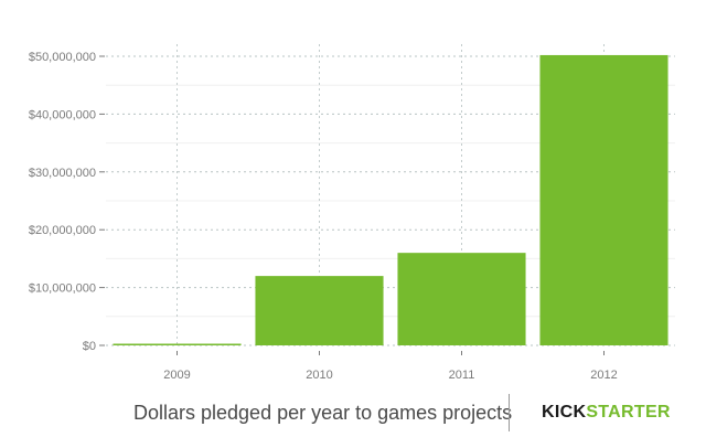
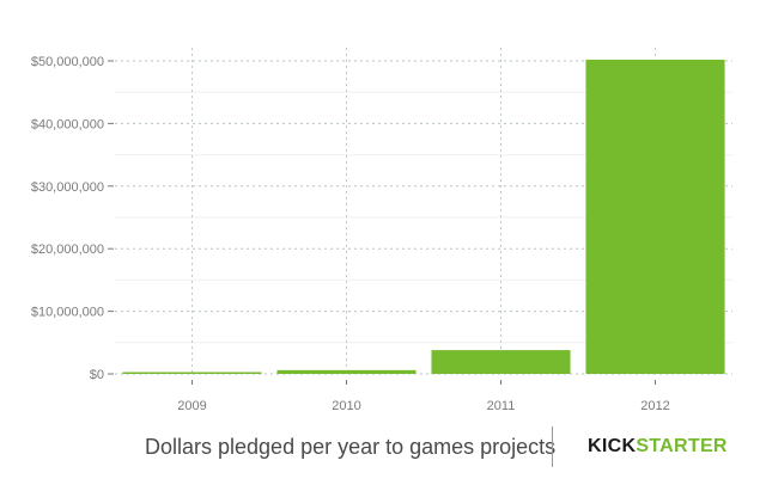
2010: $12000000 -> $1000000
2011: $16000000 -> $4000000
